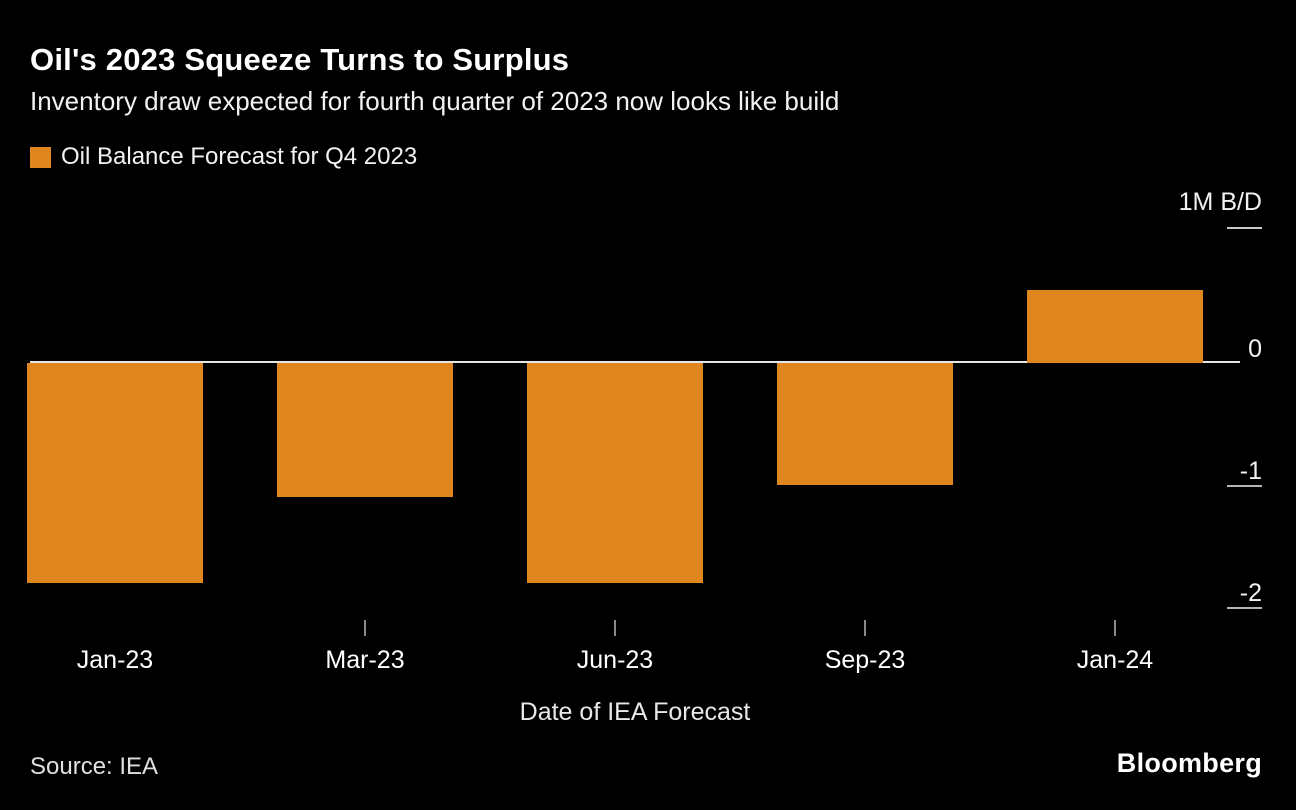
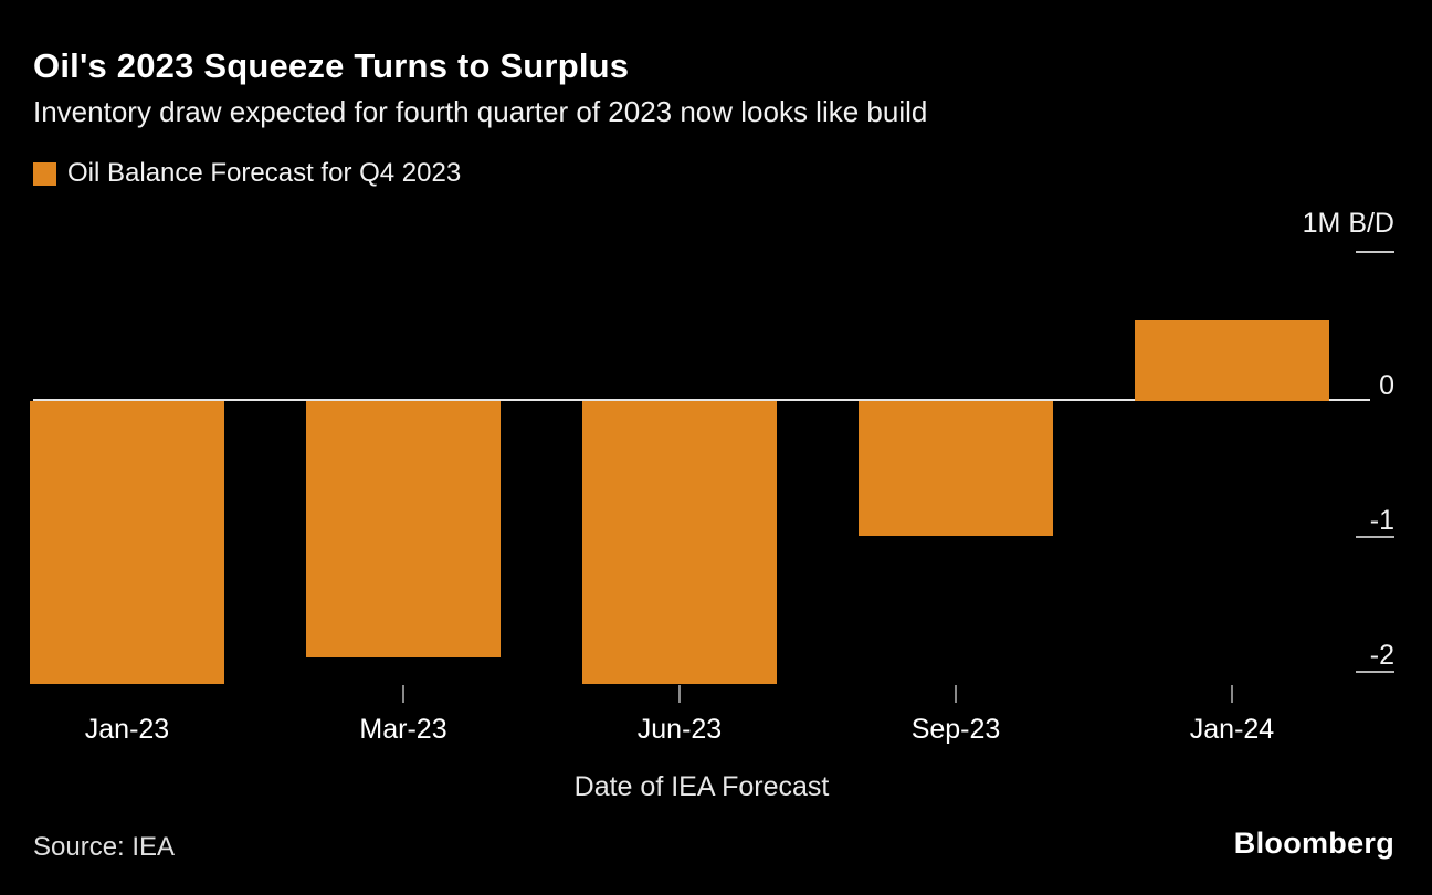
Jan-23: -1.8 -> -2.1
Mar-23: -1.1 -> -1.9
Jun-23: -1.8 -> -2.1
